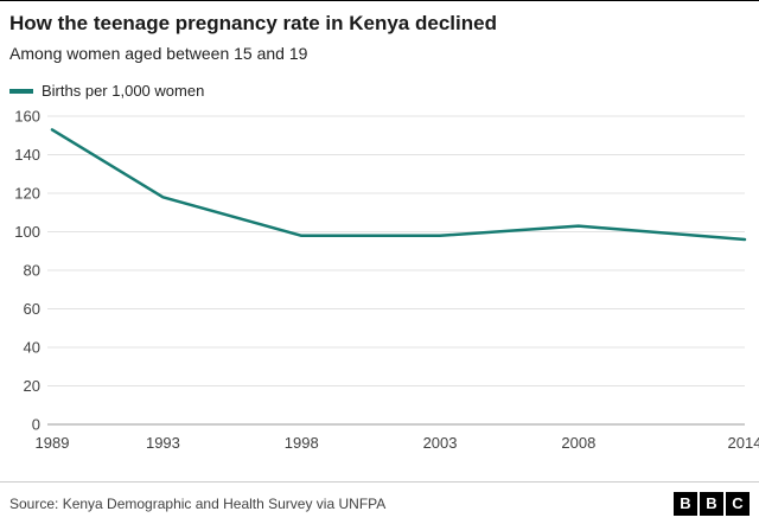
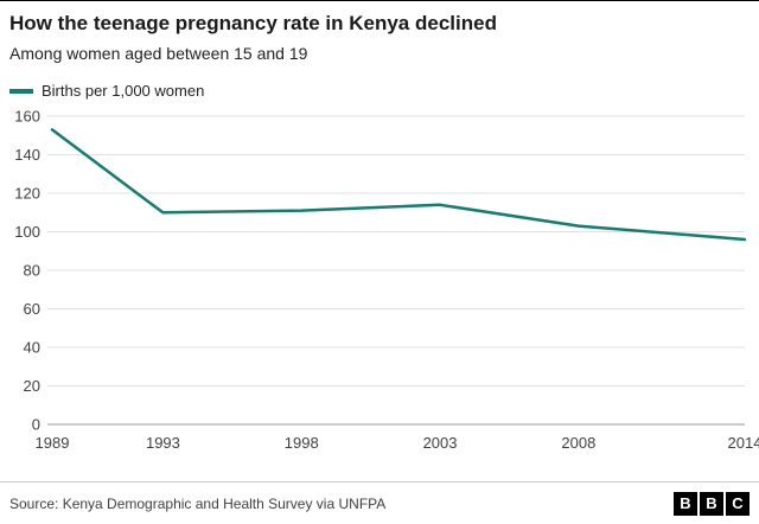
1993: 118 -> 110
1998: 98 -> 111
2003: 98 -> 114
